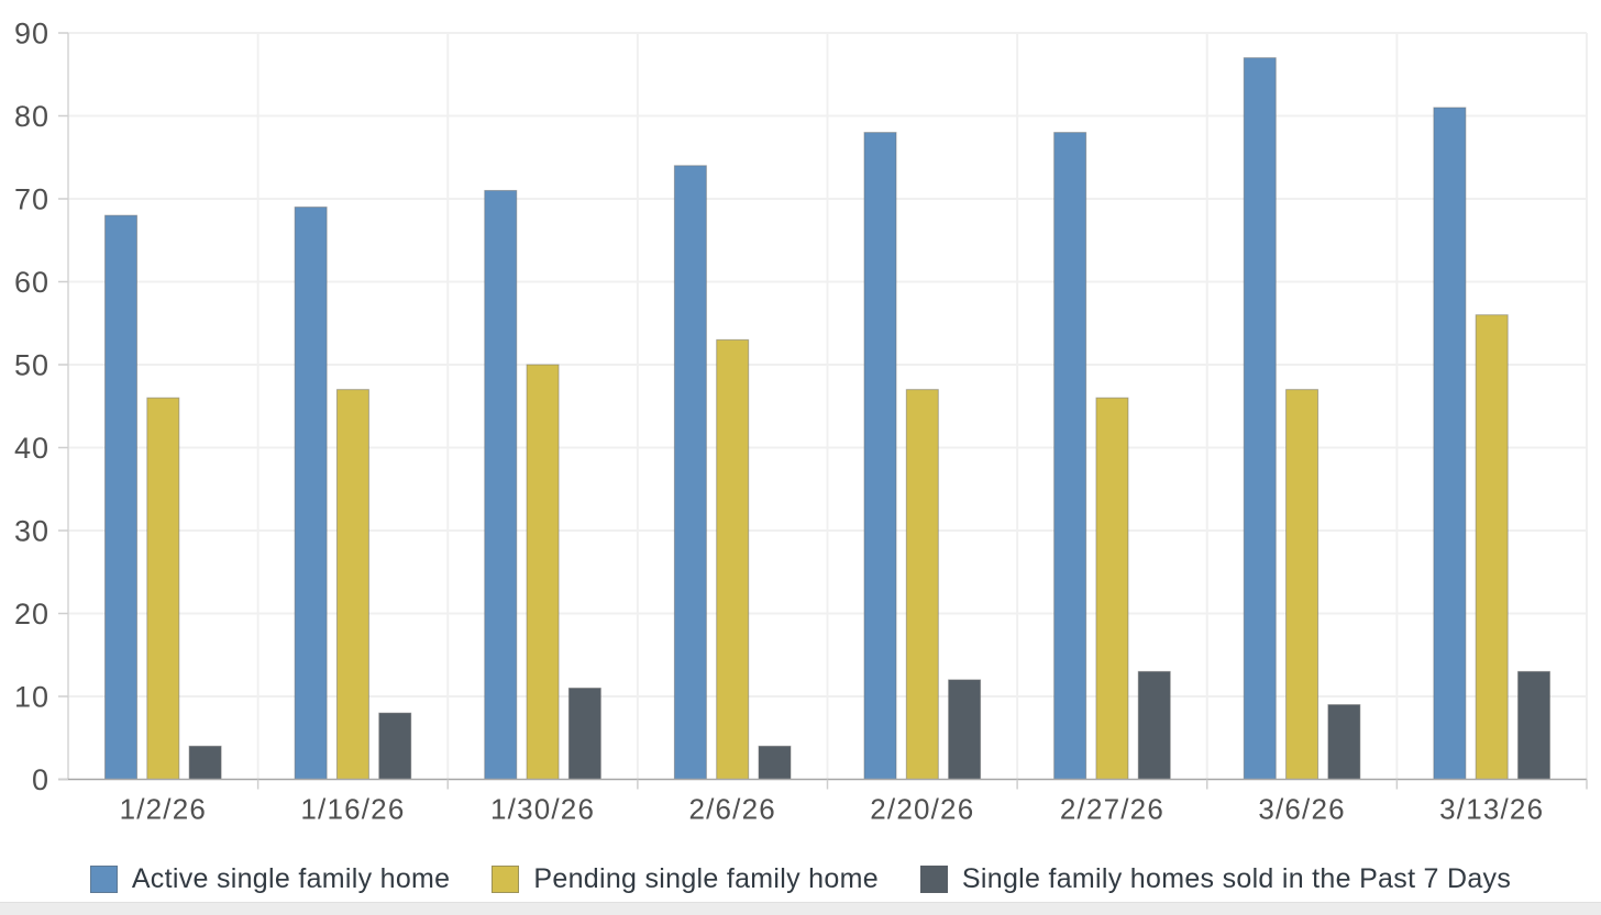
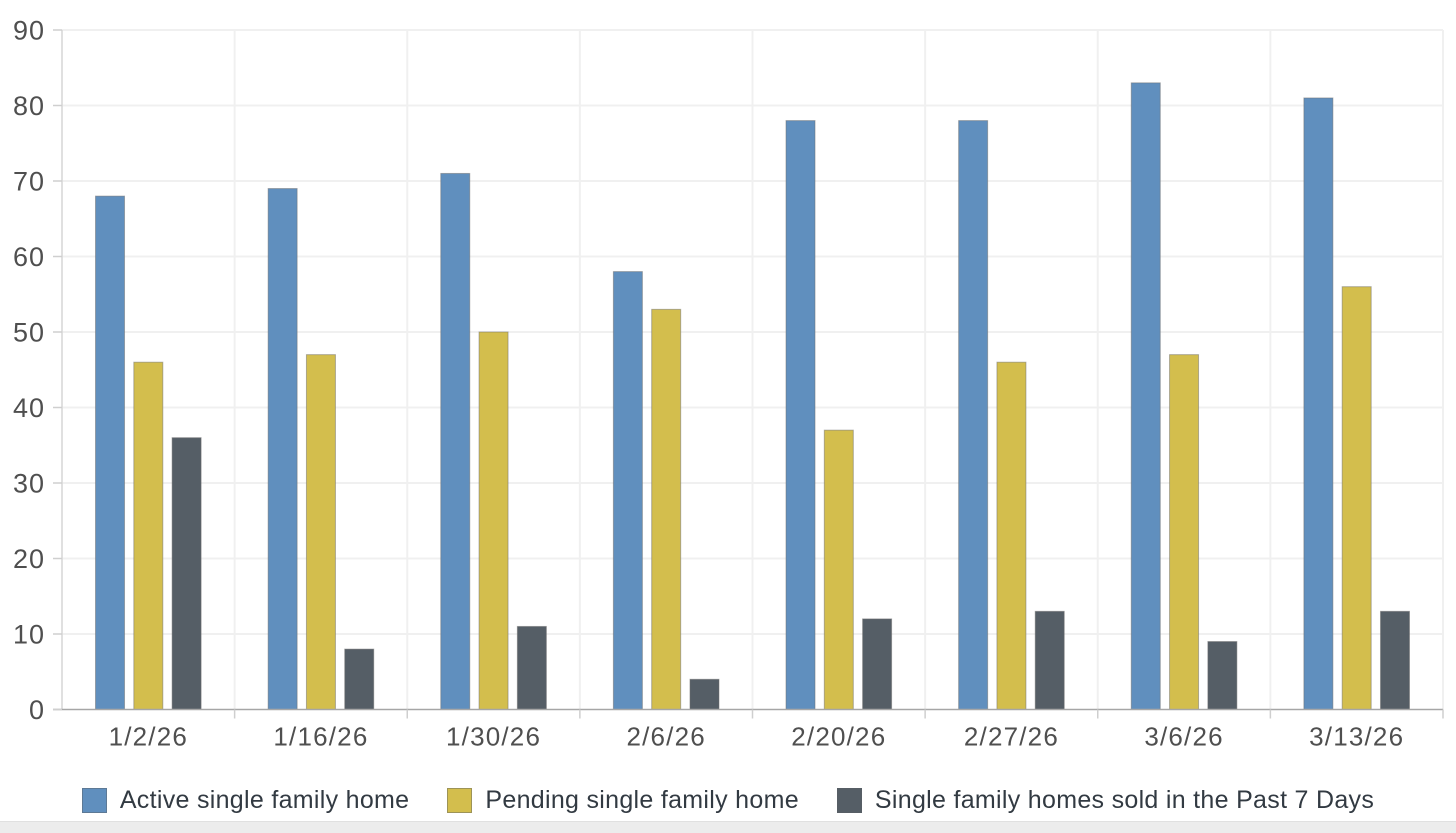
Single family homes sold in the Past 7 Days/1/2/26: 4 -> 36
Active single family home/2/6/26: 74 -> 58
Pending single family home/2/20/26: 47 -> 37
Active single family home/3/6/26: 87 -> 83
